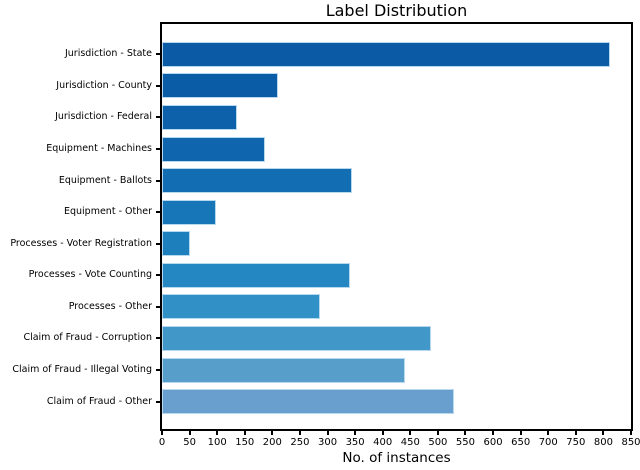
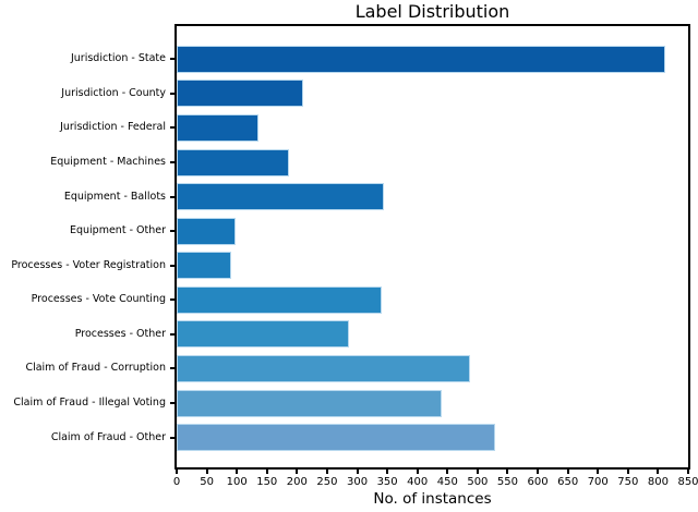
Processes - Voter Registration: 50 -> 90
